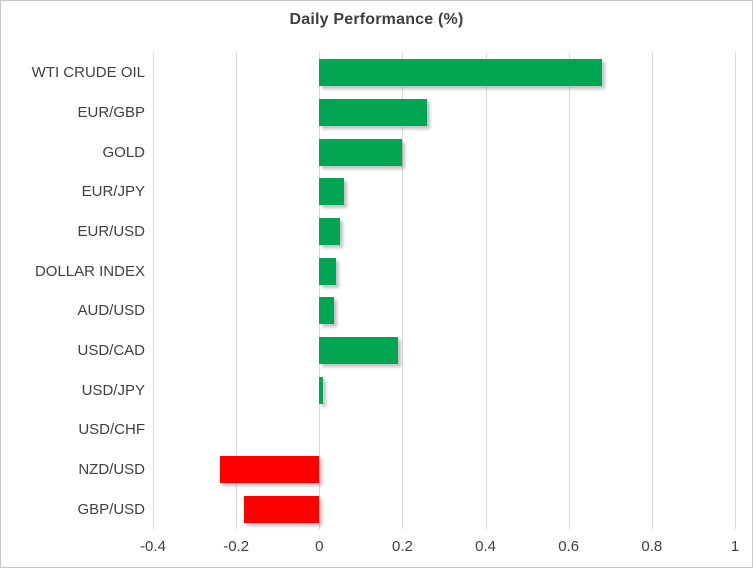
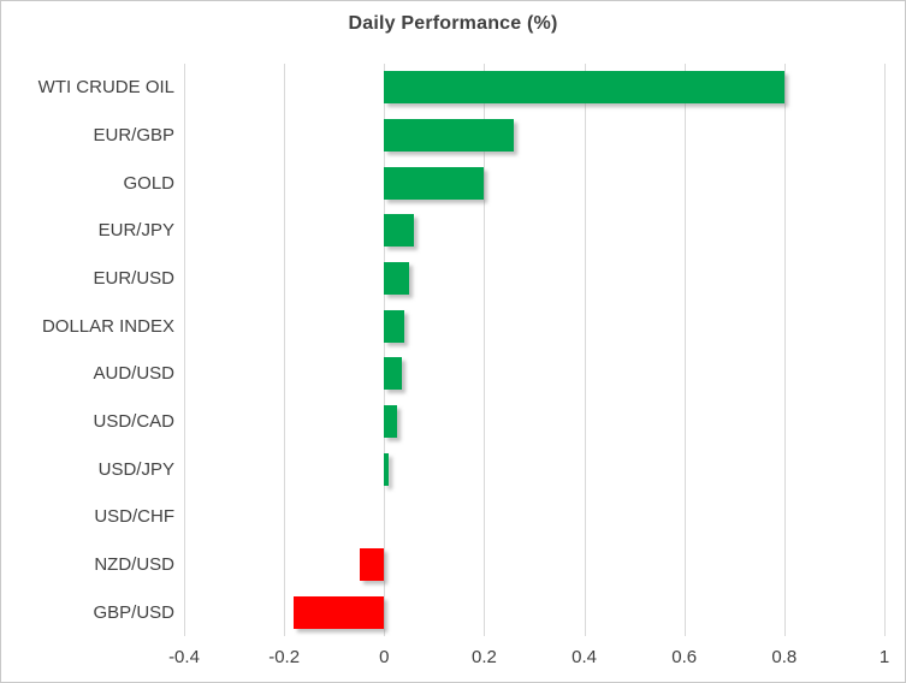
WTI CRUDE OIL: 0.68 -> 0.80
USD/CAD: 0.19 -> 0.03
NZD/USD: -0.24 -> -0.05
